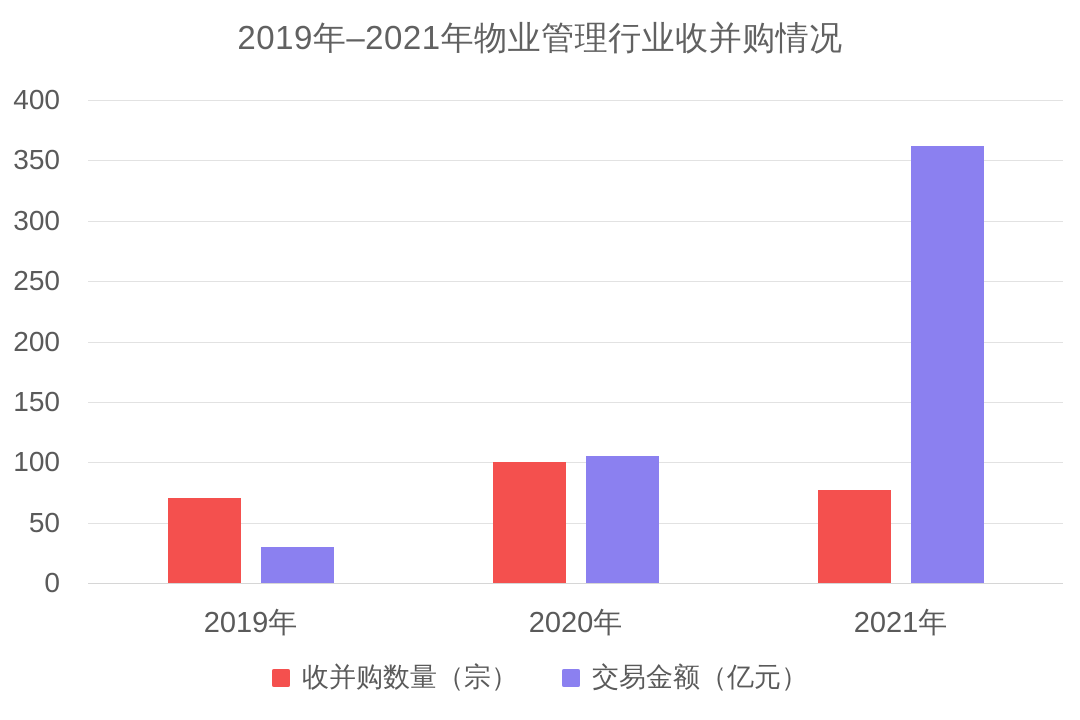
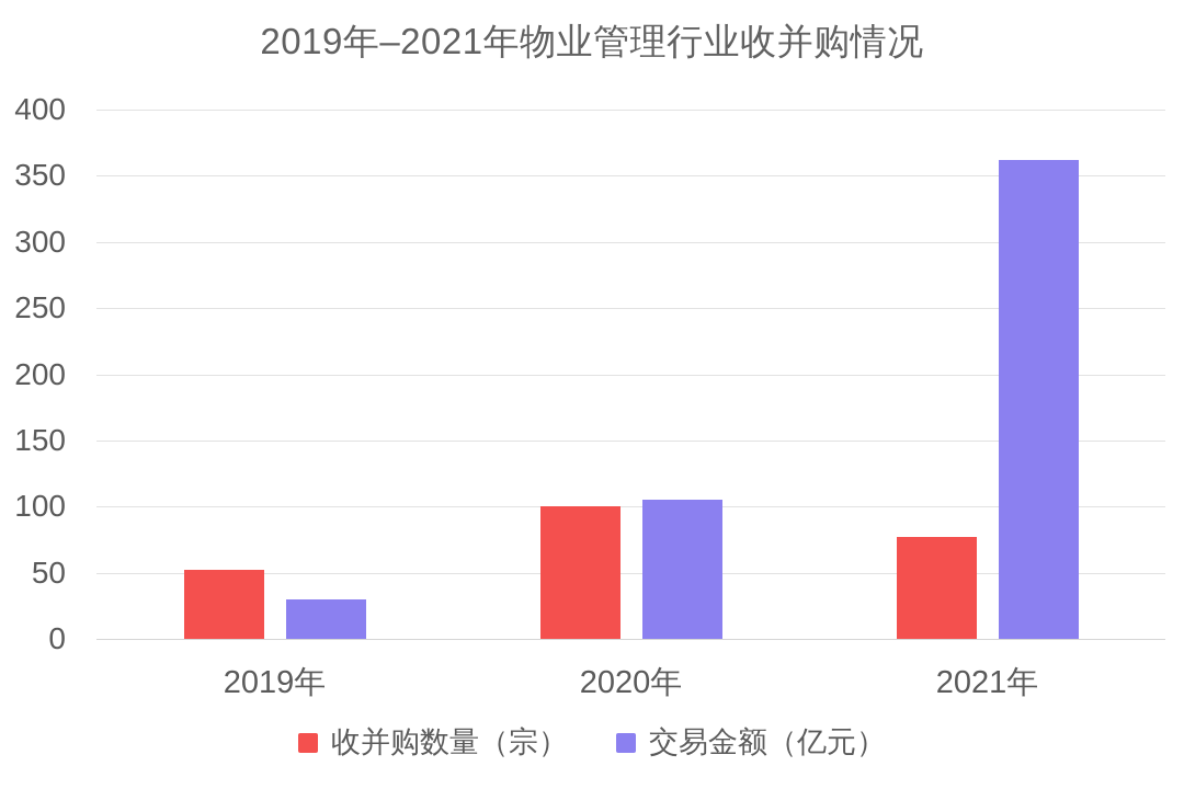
收并购数量（宗）/2019年: 70 -> 52
